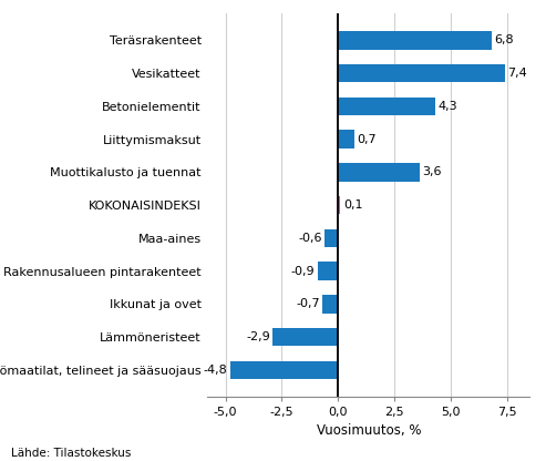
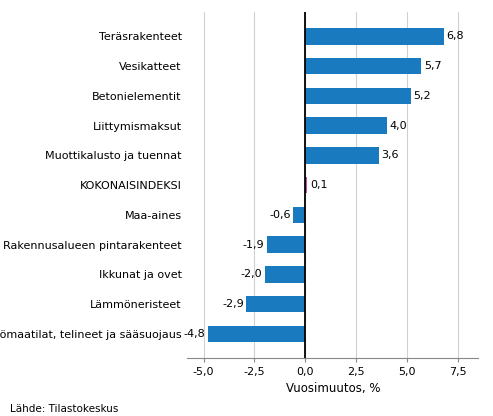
Vesikatteet: 7,4 -> 5,7
Betonielementit: 4,3 -> 5,2
Liittymismaksut: 0,7 -> 4,0
Rakennusalueen pintarakenteet: -0,9 -> -1,9
Ikkunat ja ovet: -0,7 -> -2,0
